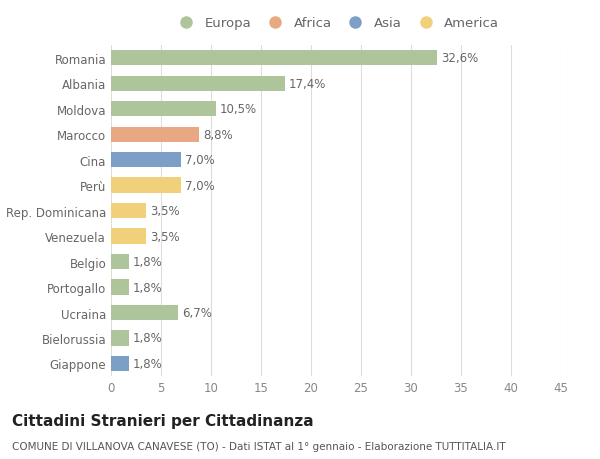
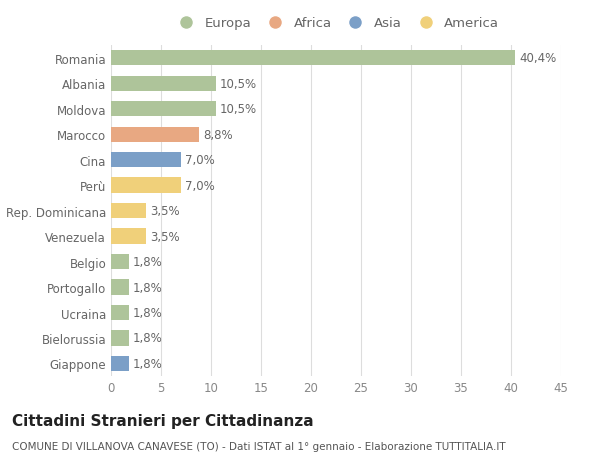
Romania: 32,6% -> 40,4%
Albania: 17,4% -> 10,5%
Ucraina: 6,7% -> 1,8%
